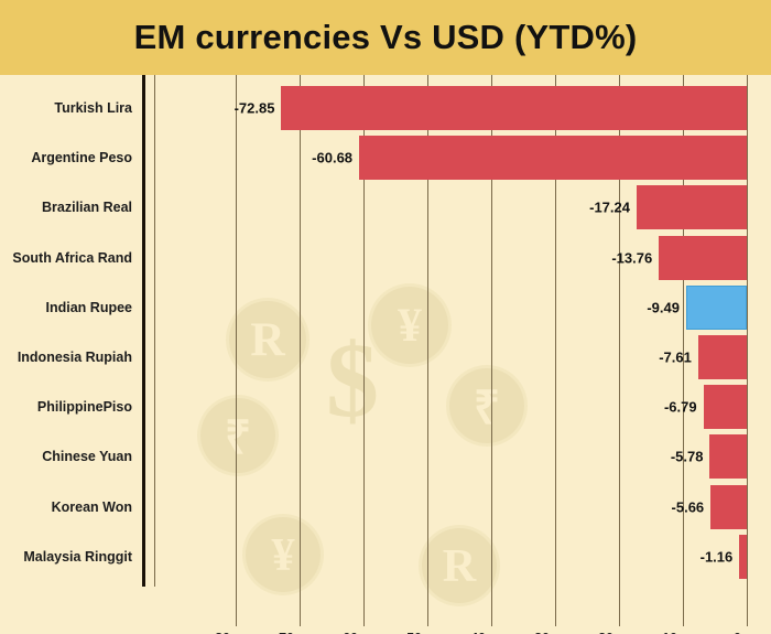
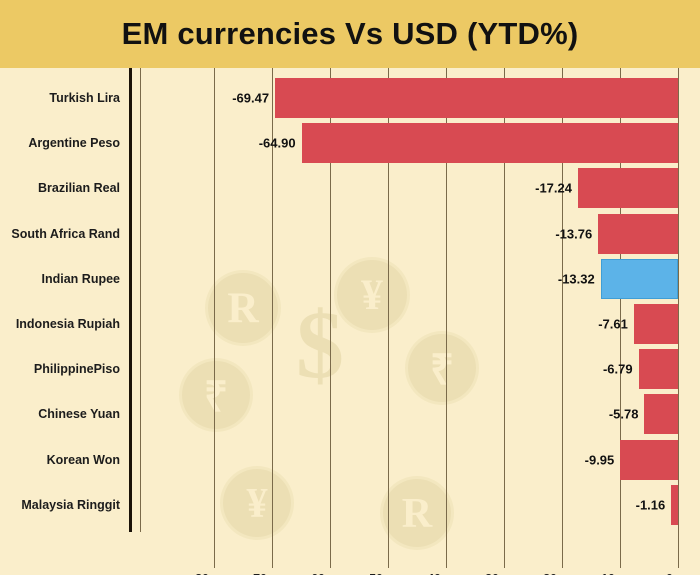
Turkish Lira: -72.85 -> -69.47
Argentine Peso: -60.68 -> -64.90
Indian Rupee: -9.49 -> -13.32
Korean Won: -5.66 -> -9.95
